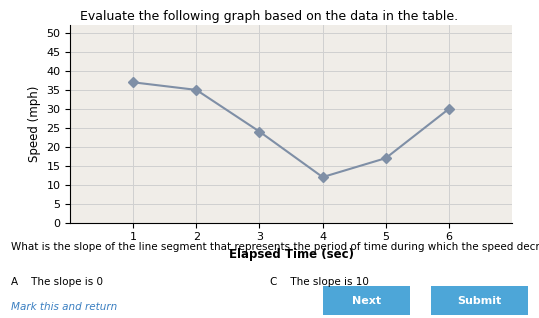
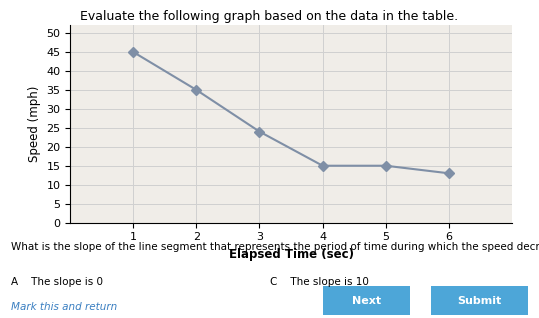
1: 37 -> 45
4: 12 -> 15
5: 17 -> 15
6: 30 -> 13
